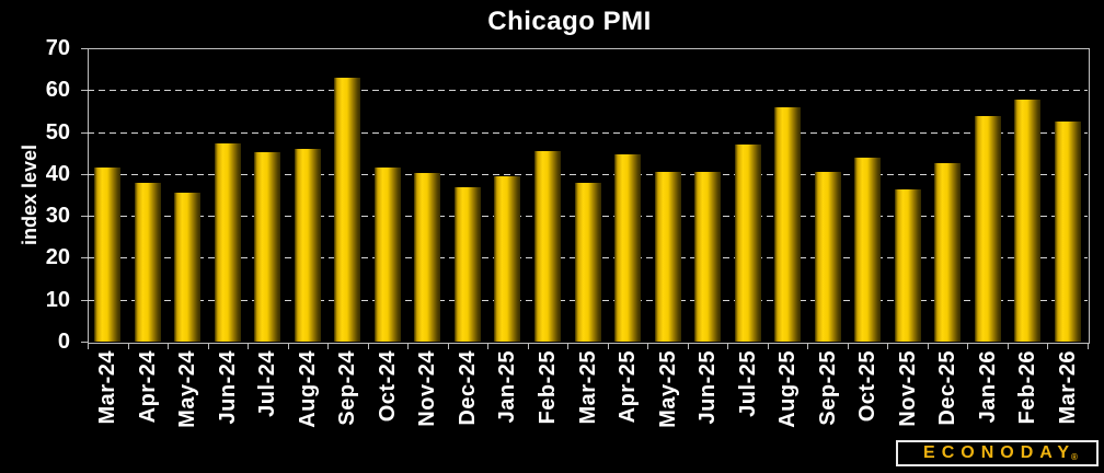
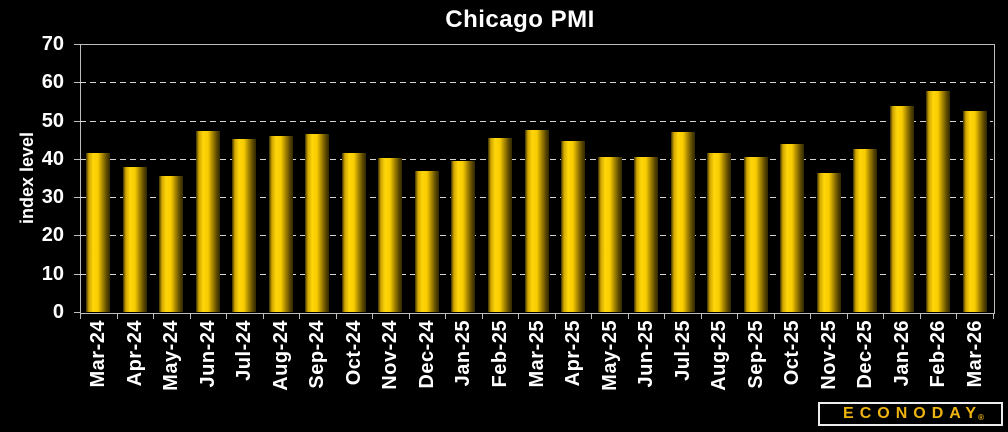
Sep-24: 63 -> 47
Mar-25: 38 -> 48
Aug-25: 56 -> 42
